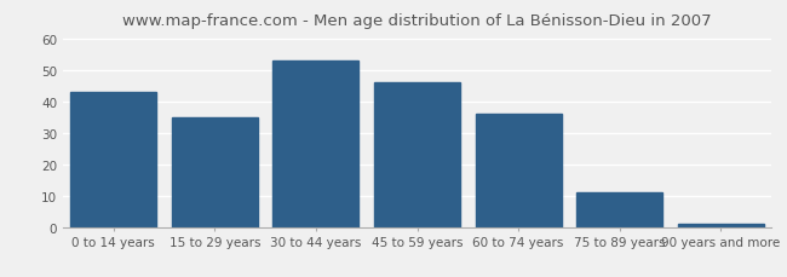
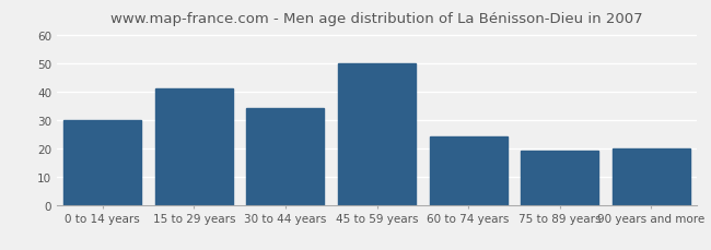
0 to 14 years: 43 -> 30
15 to 29 years: 35 -> 41
30 to 44 years: 53 -> 34
45 to 59 years: 46 -> 50
60 to 74 years: 36 -> 24
75 to 89 years: 11 -> 19
90 years and more: 1 -> 20
